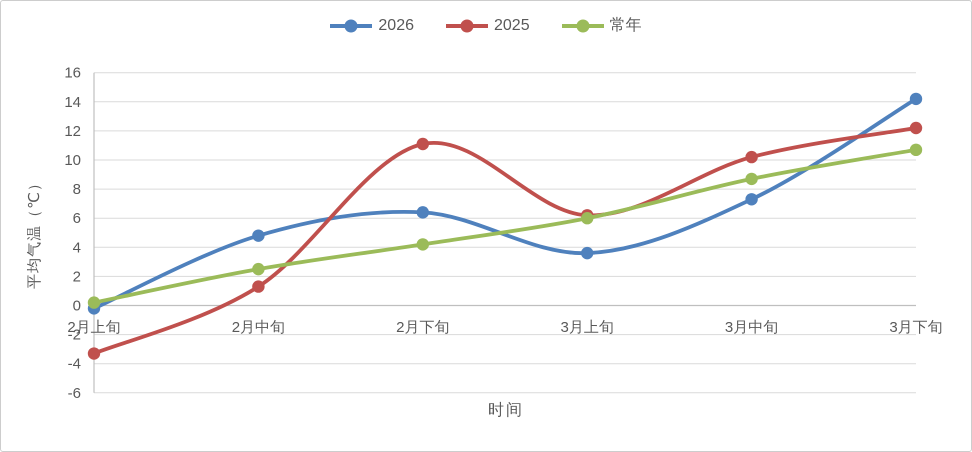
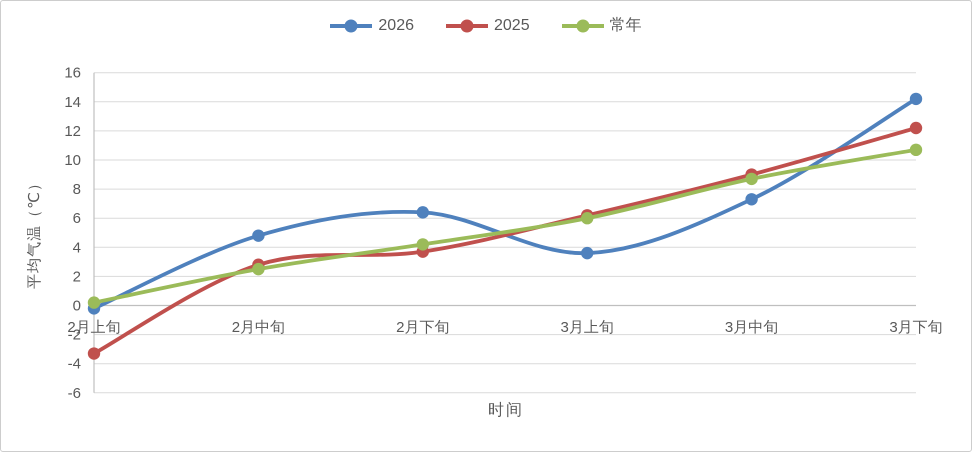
2025/2月中旬: 1.3 -> 2.8
2025/2月下旬: 11.1 -> 3.7
2025/3月中旬: 10.2 -> 9.0
